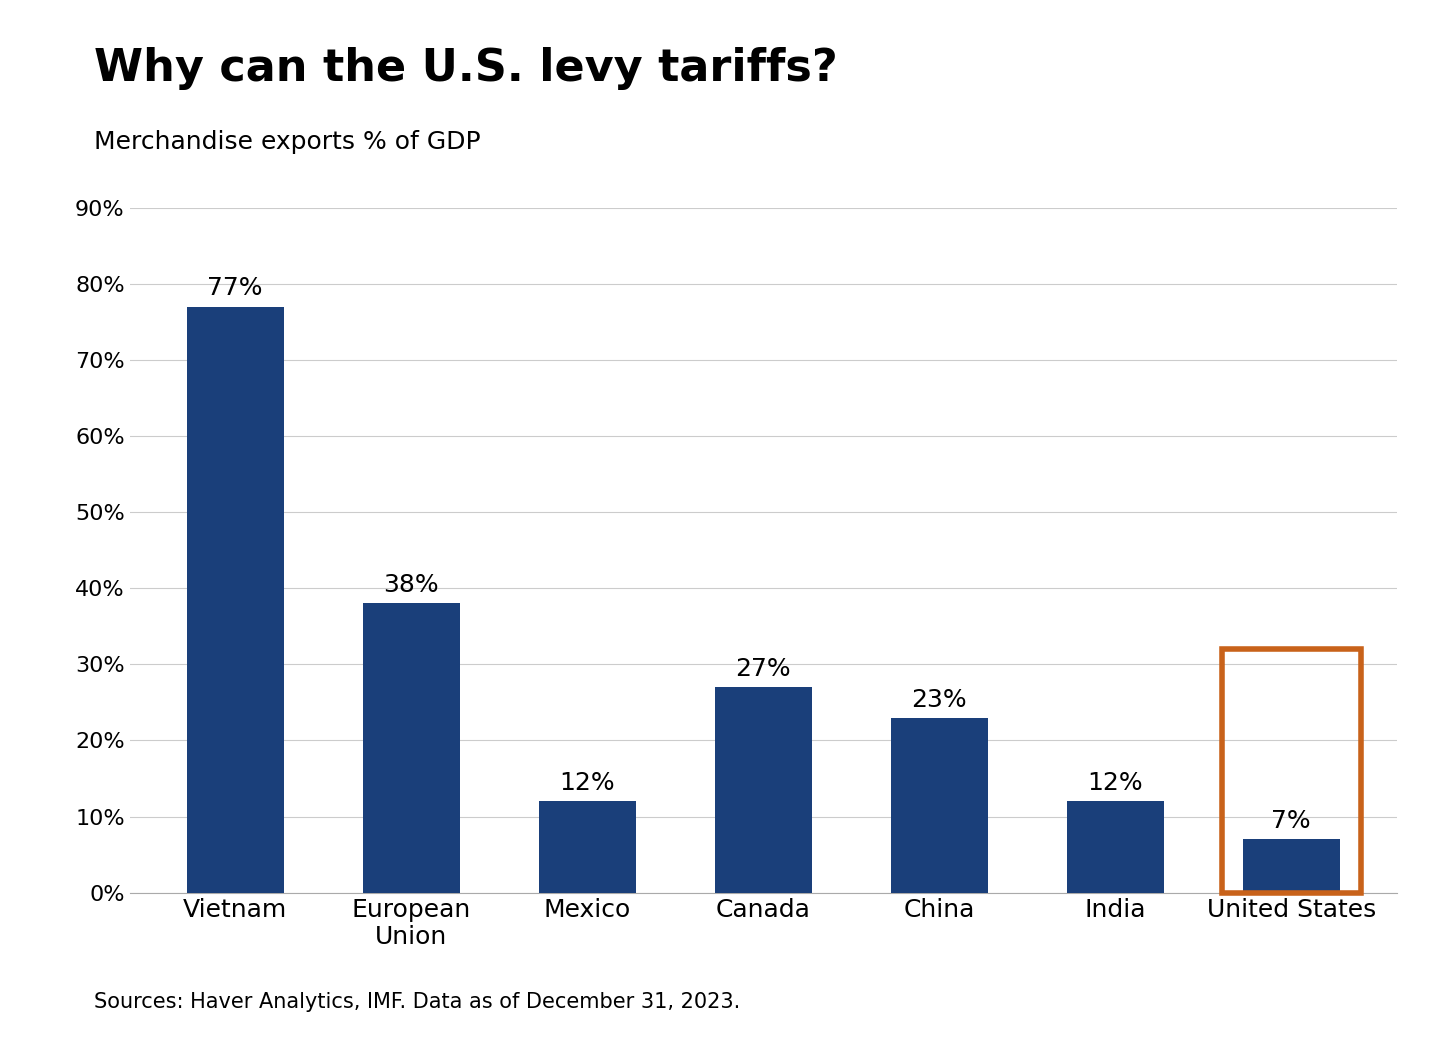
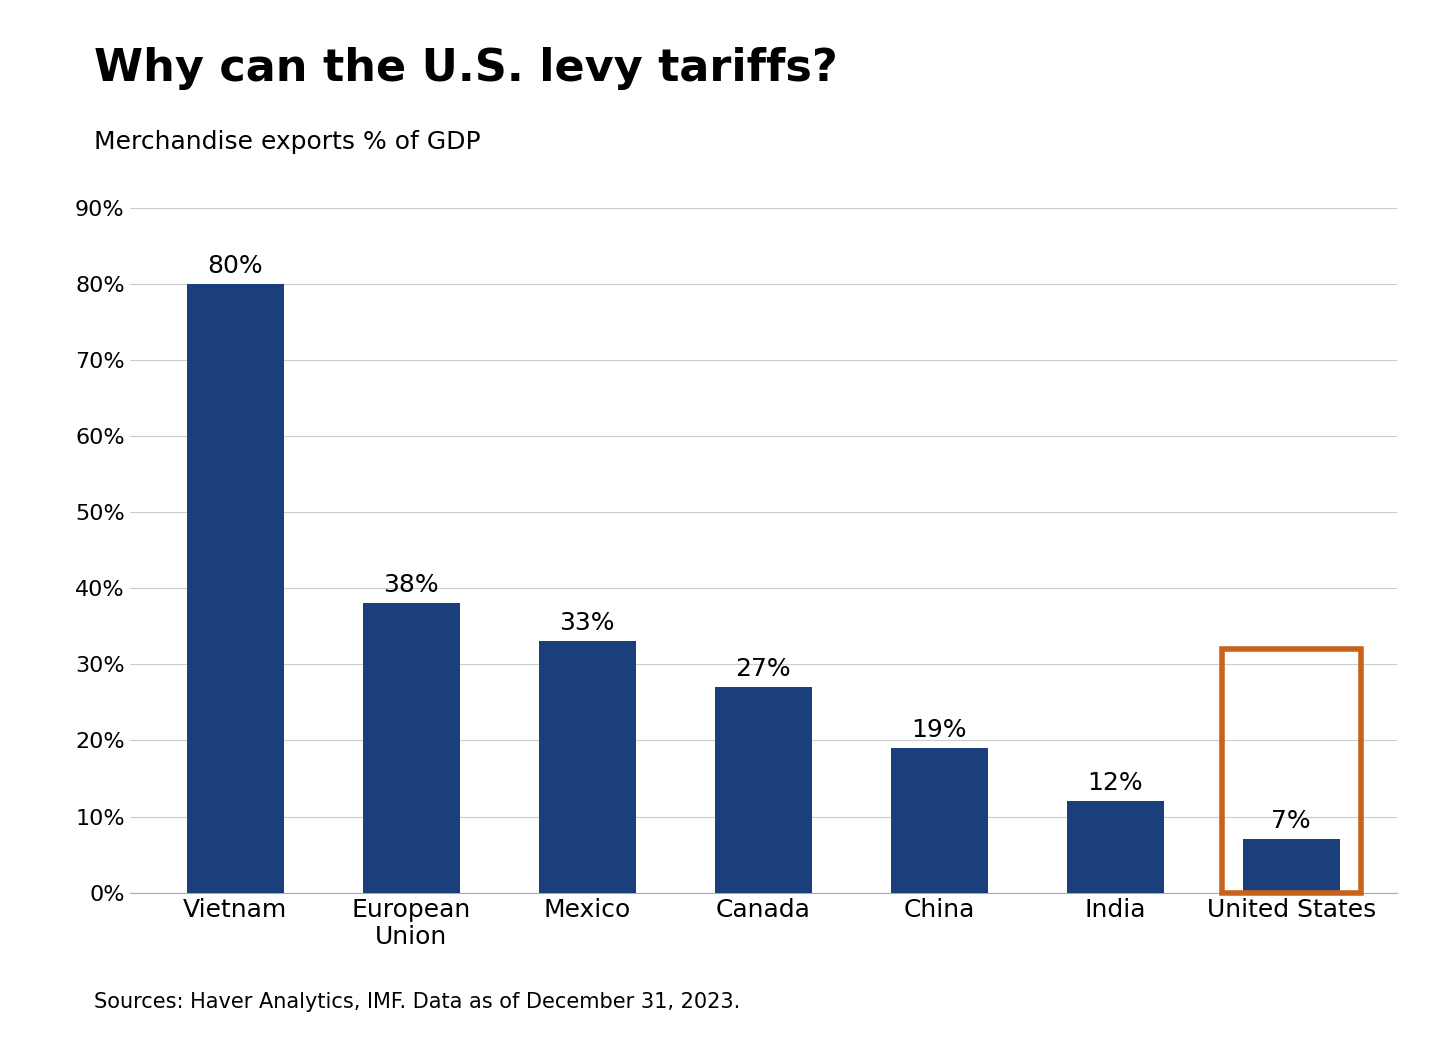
Vietnam: 77% -> 80%
Mexico: 12% -> 33%
China: 23% -> 19%
